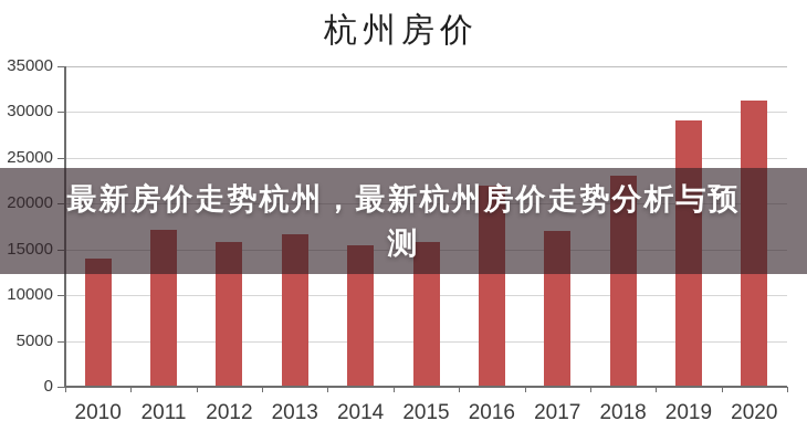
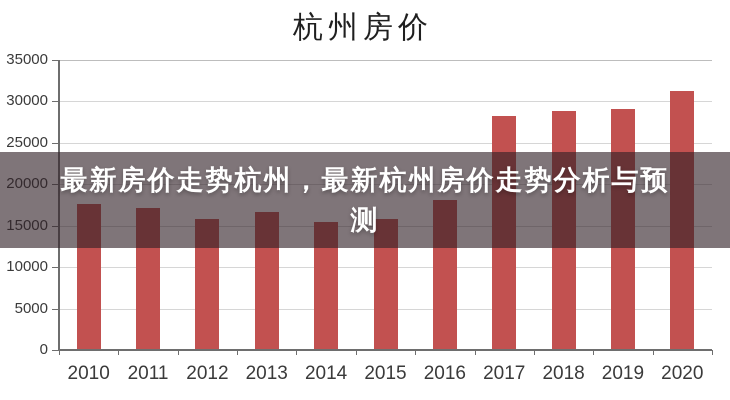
2010: 14000 -> 18000
2016: 22000 -> 18000
2017: 17000 -> 28000
2018: 23000 -> 29000
